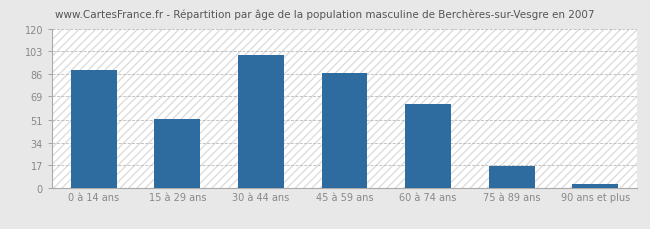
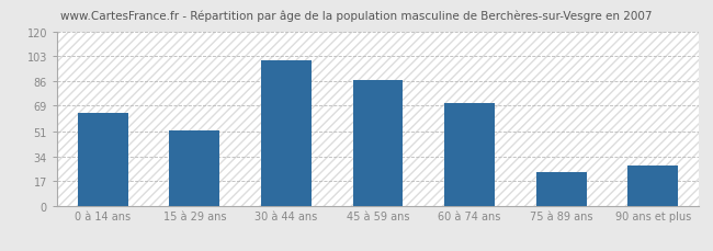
0 à 14 ans: 89 -> 64
60 à 74 ans: 63 -> 71
75 à 89 ans: 16 -> 23
90 ans et plus: 3 -> 28
